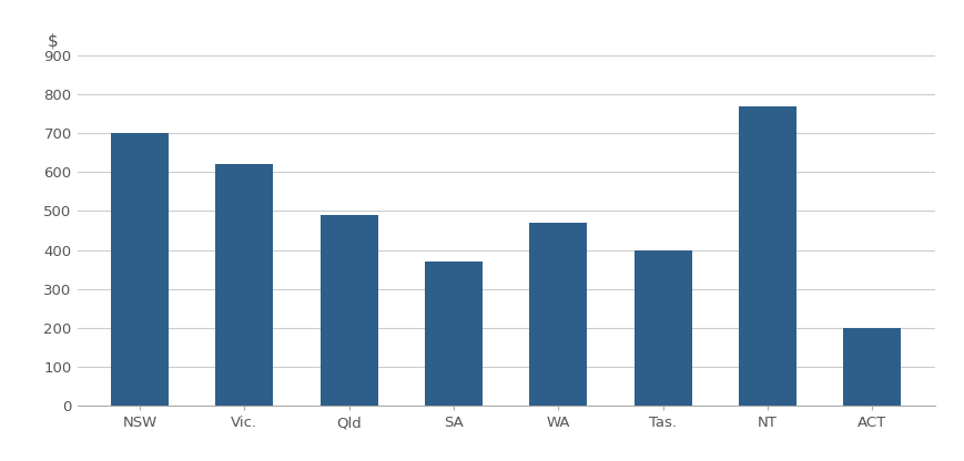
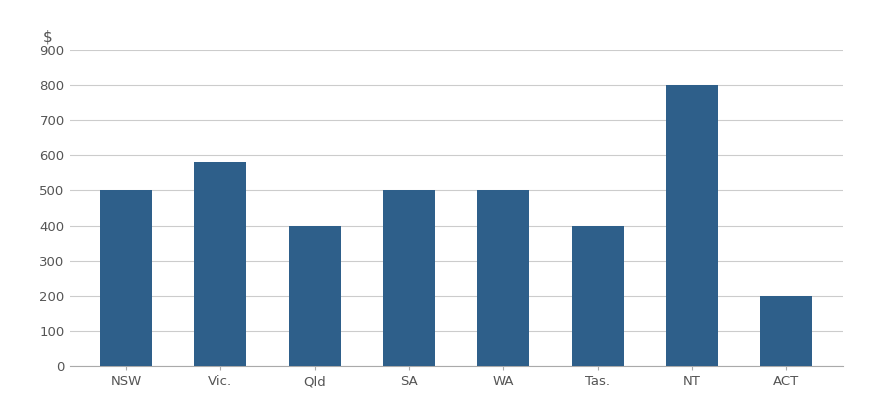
NSW: 700 -> 500
Vic.: 620 -> 580
Qld: 490 -> 400
SA: 370 -> 500
WA: 470 -> 500
NT: 770 -> 800
